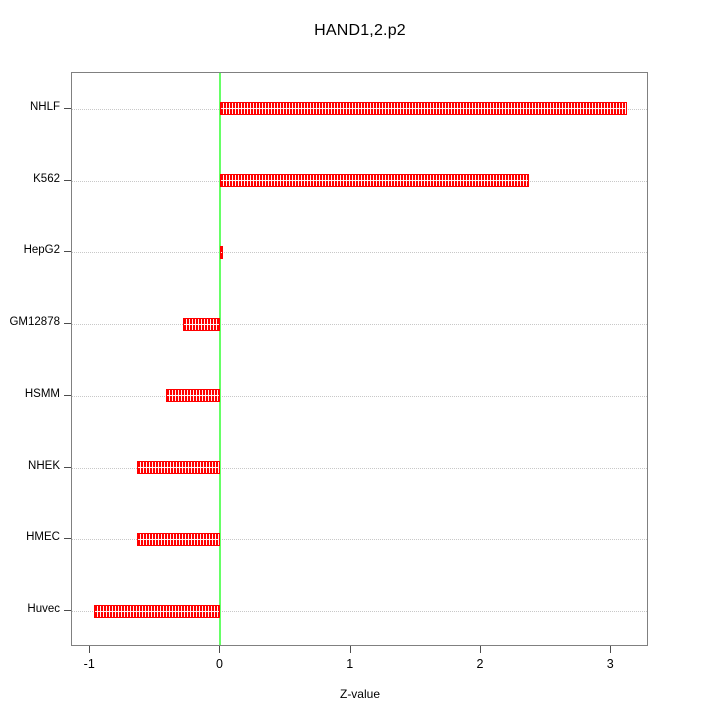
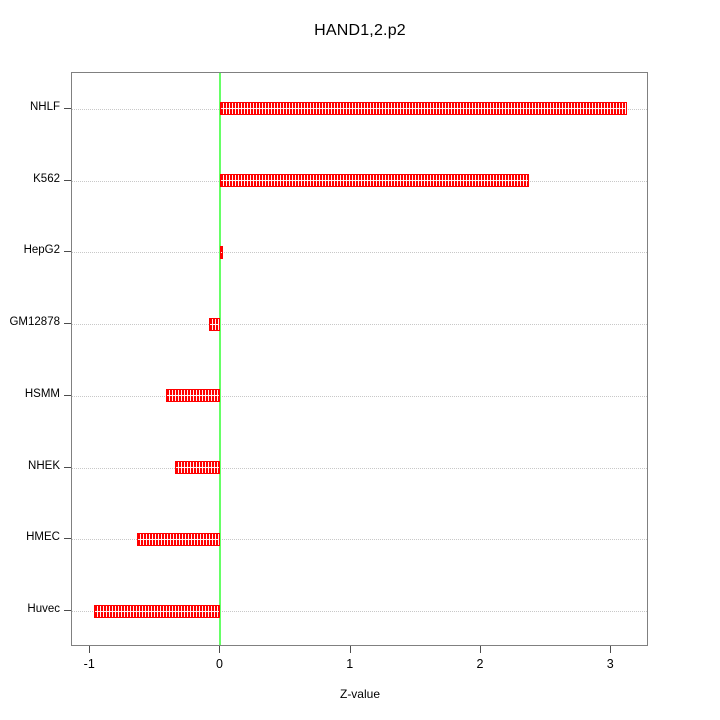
GM12878: -0.29 -> -0.09
NHEK: -0.64 -> -0.35
